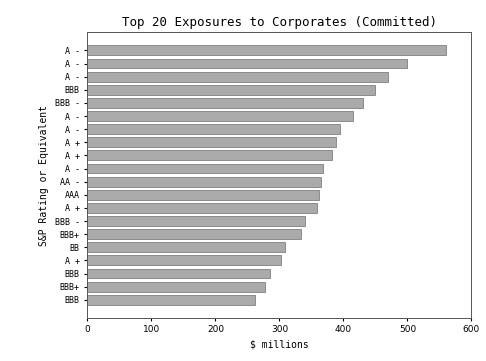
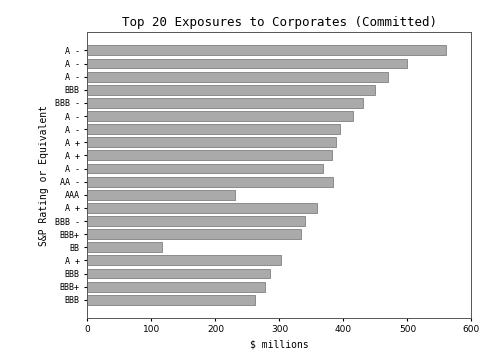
AA -: 365 -> 384
AAA: 362 -> 230
BB: 308 -> 116
